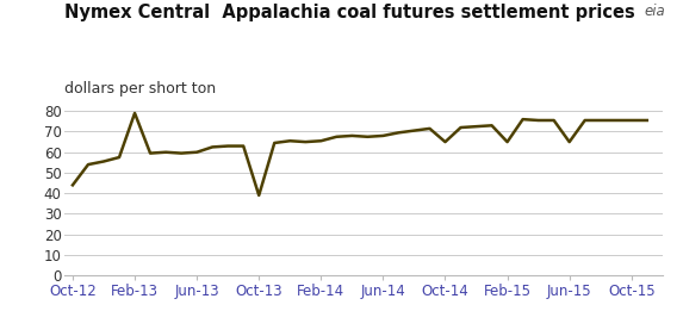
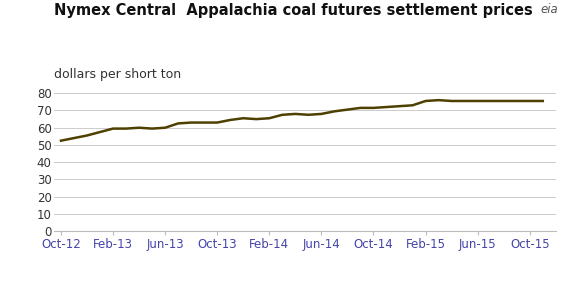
Oct-12: 44 -> 52
Feb-13: 79 -> 60
Oct-13: 39 -> 63
Oct-14: 65 -> 72
Feb-15: 65 -> 76
Jun-15: 65 -> 76
